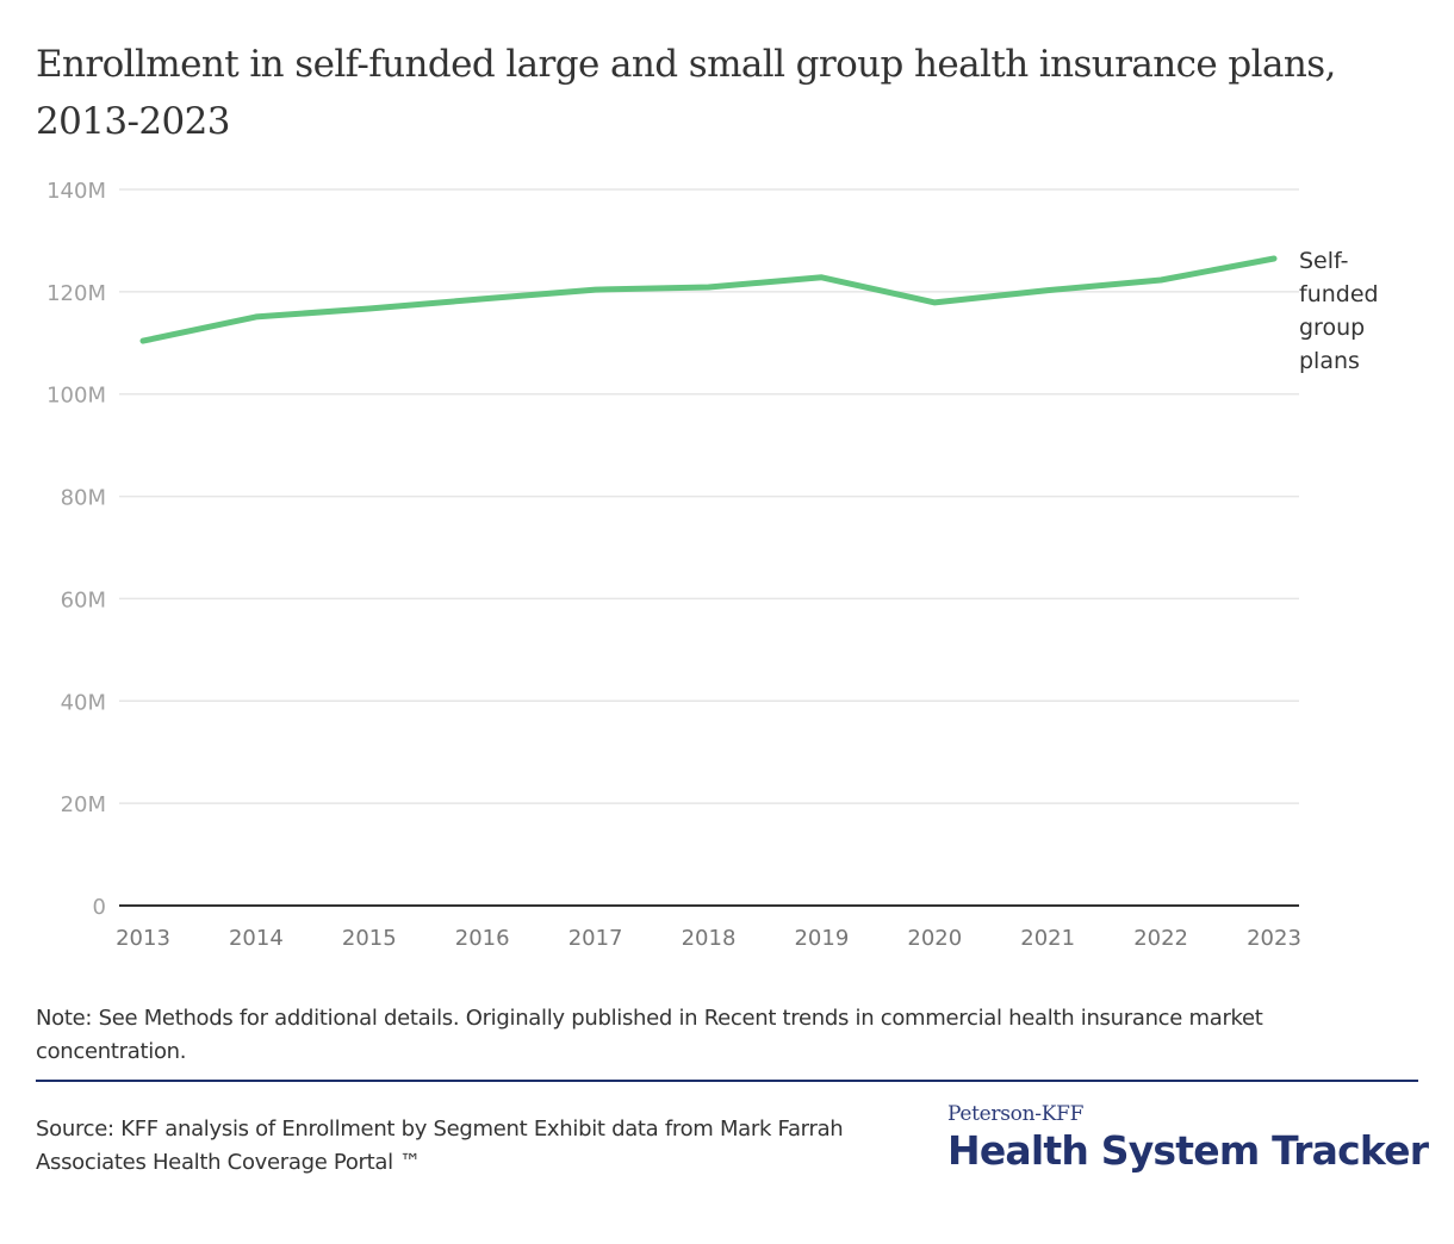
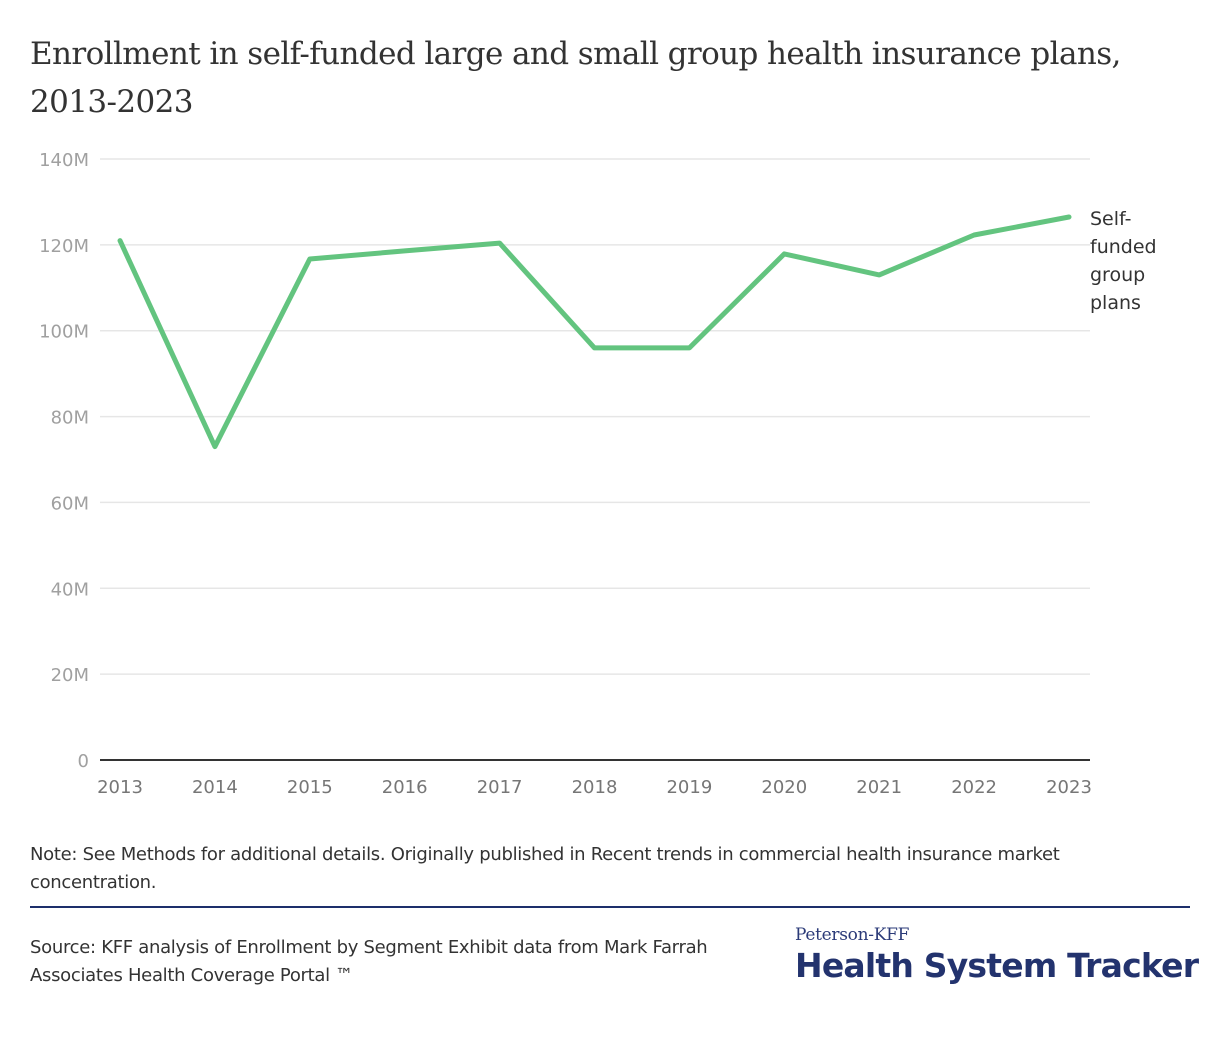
2013: 110M -> 121M
2014: 115M -> 73M
2018: 121M -> 96M
2019: 123M -> 96M
2021: 120M -> 113M
